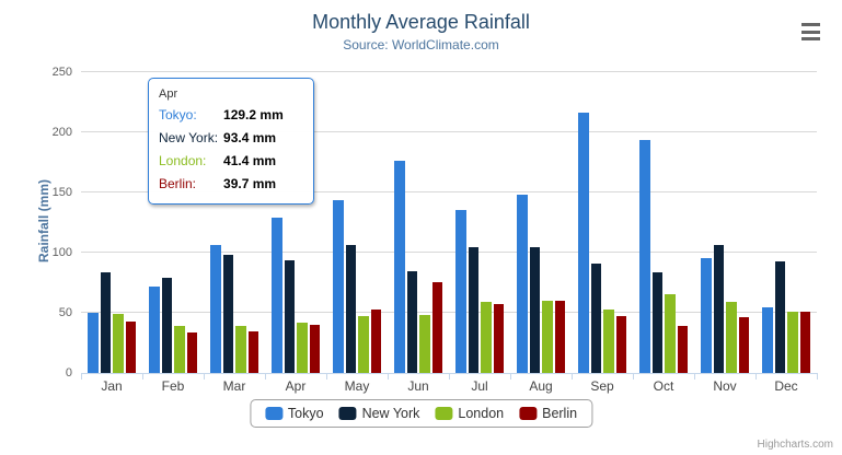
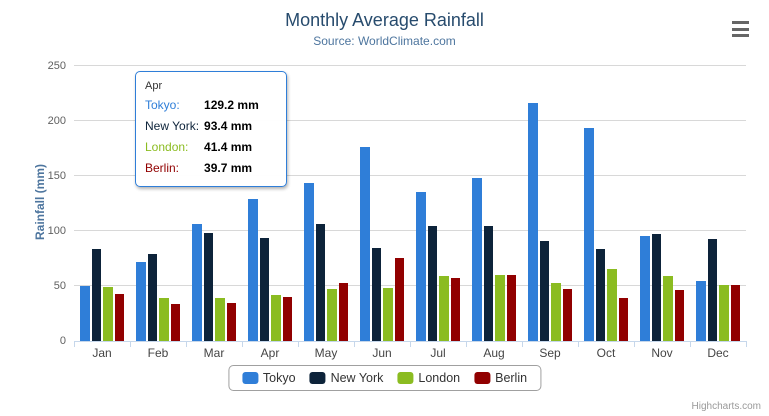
New York/Nov: 107 -> 97
